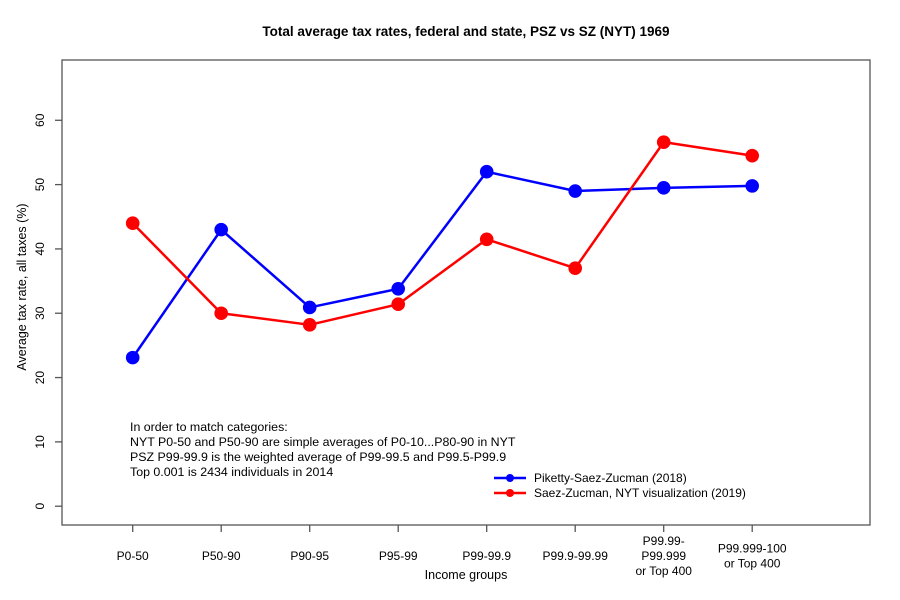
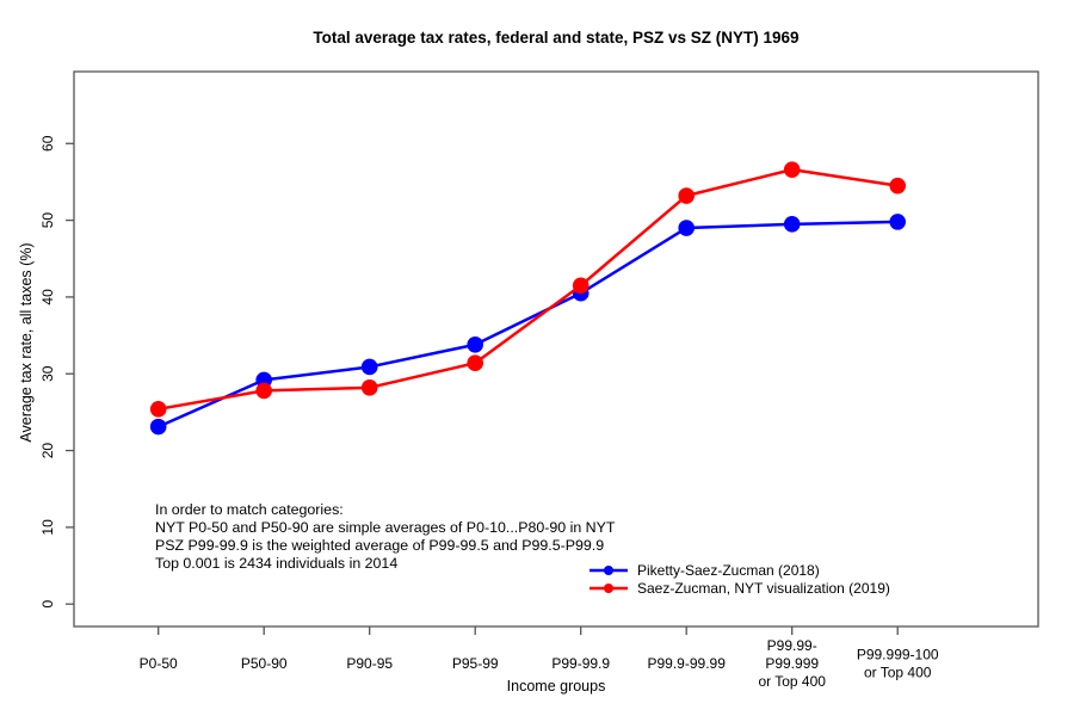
Saez-Zucman, NYT visualization (2019)/P0-50: 44 -> 25
Piketty-Saez-Zucman (2018)/P50-90: 43 -> 29
Saez-Zucman, NYT visualization (2019)/P50-90: 30 -> 28
Piketty-Saez-Zucman (2018)/P99-99.9: 52 -> 40
Saez-Zucman, NYT visualization (2019)/P99.9-99.99: 37 -> 53
